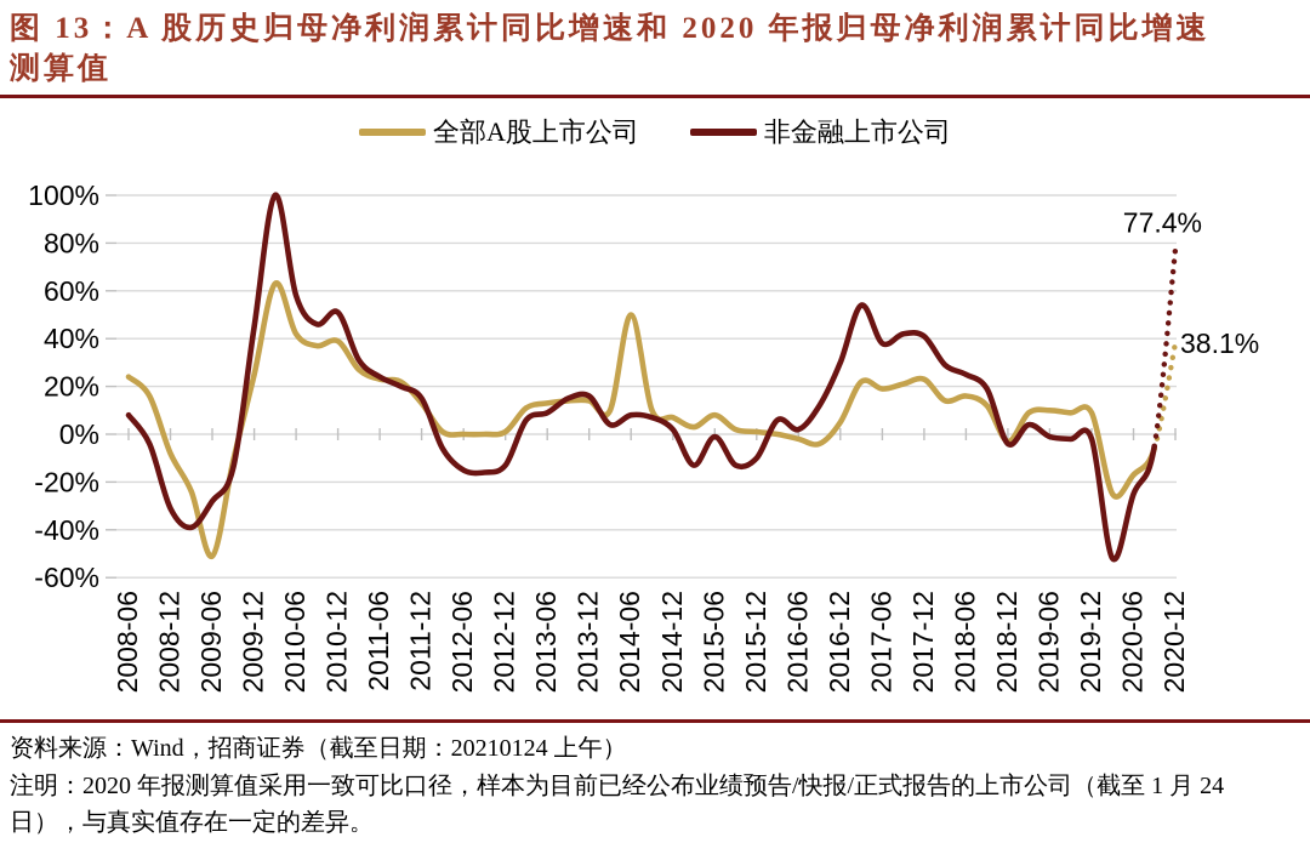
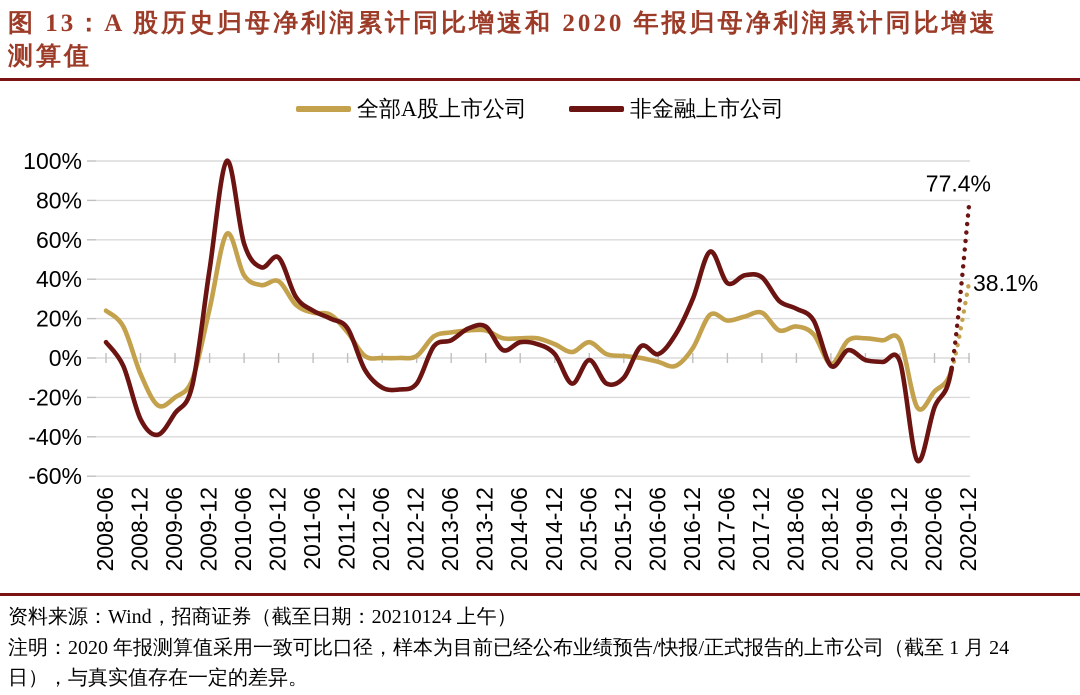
全部A股上市公司/2009-06: -51% -> -20%
全部A股上市公司/2014-06: 50% -> 10%
